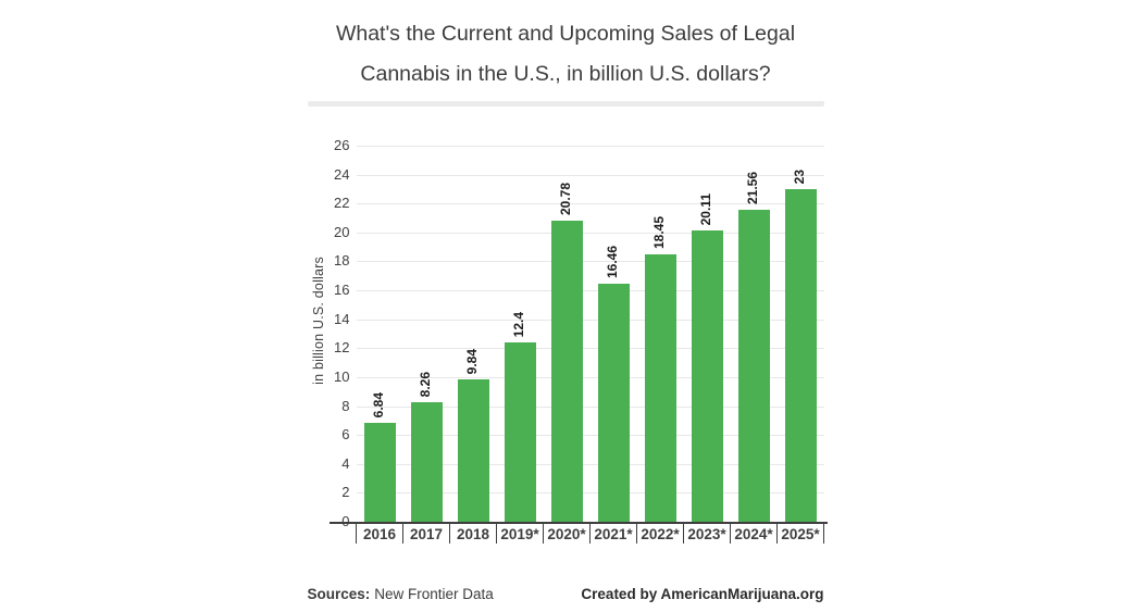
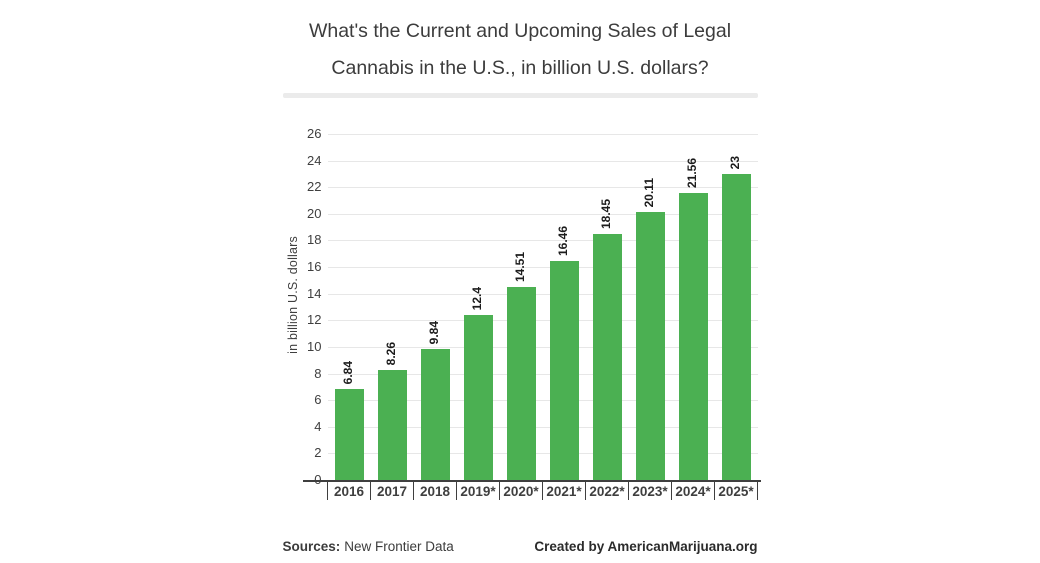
2020*: 20.78 -> 14.51
